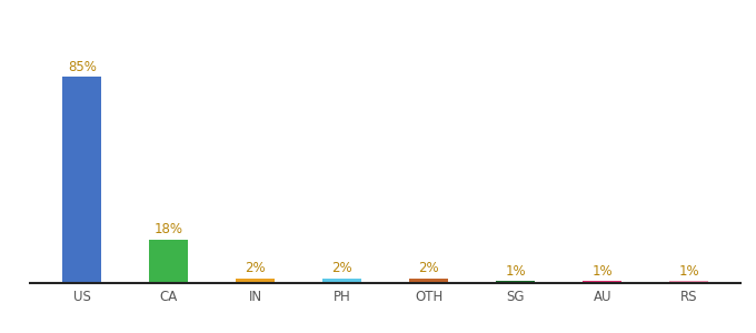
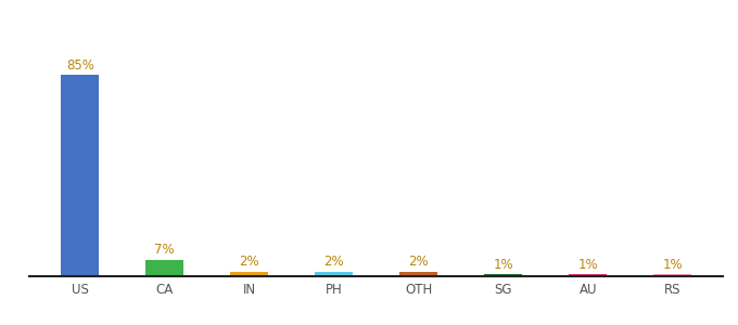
CA: 18% -> 7%
